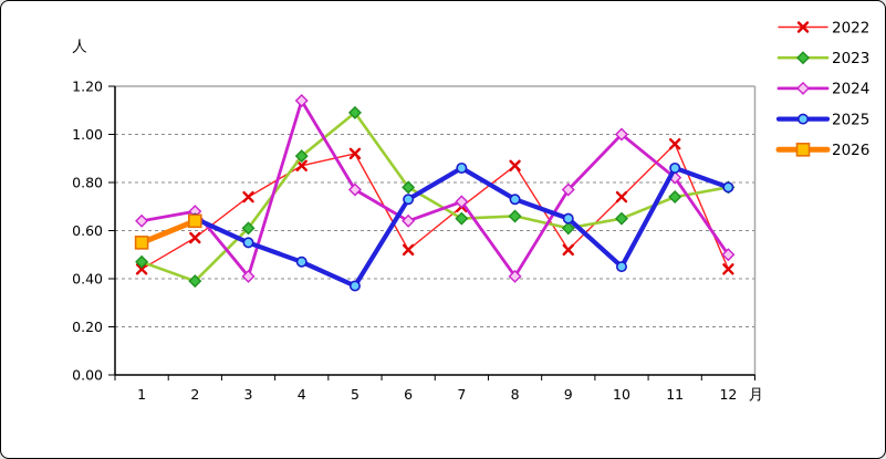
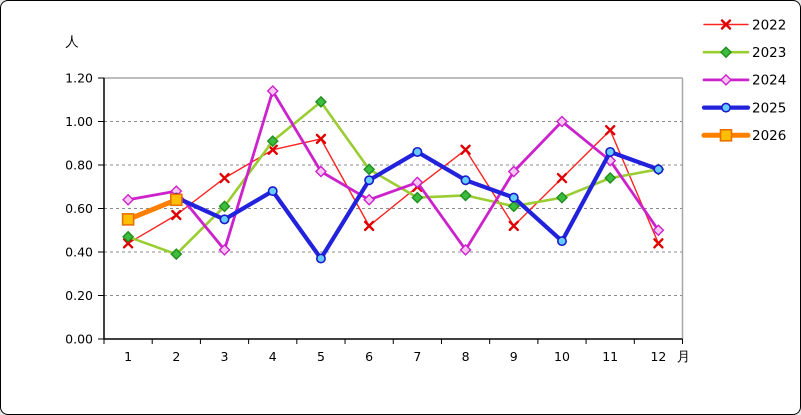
2025/4: 0.47 -> 0.68
